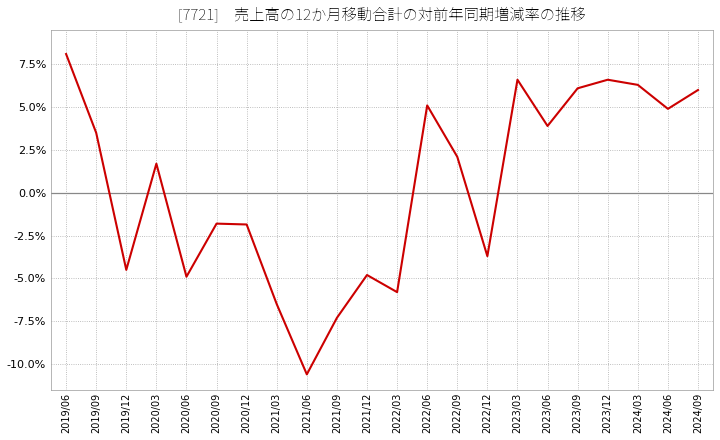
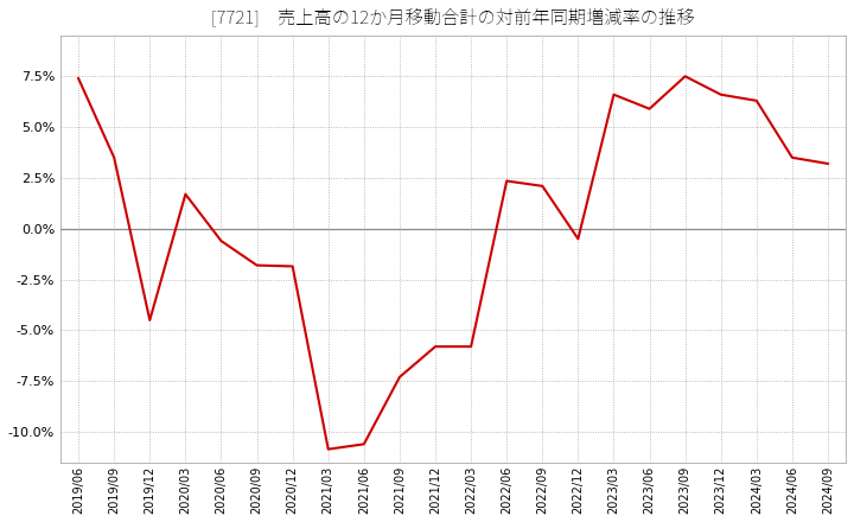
2019/06: 8.1% -> 7.4%
2020/06: -4.9% -> -0.6%
2021/03: -6.5% -> -10.8%
2021/12: -4.8% -> -5.8%
2022/06: 5.1% -> 2.4%
2022/12: -3.7% -> -0.5%
2023/06: 3.9% -> 5.9%
2023/09: 6.1% -> 7.5%
2024/06: 4.9% -> 3.5%
2024/09: 6.0% -> 3.2%
